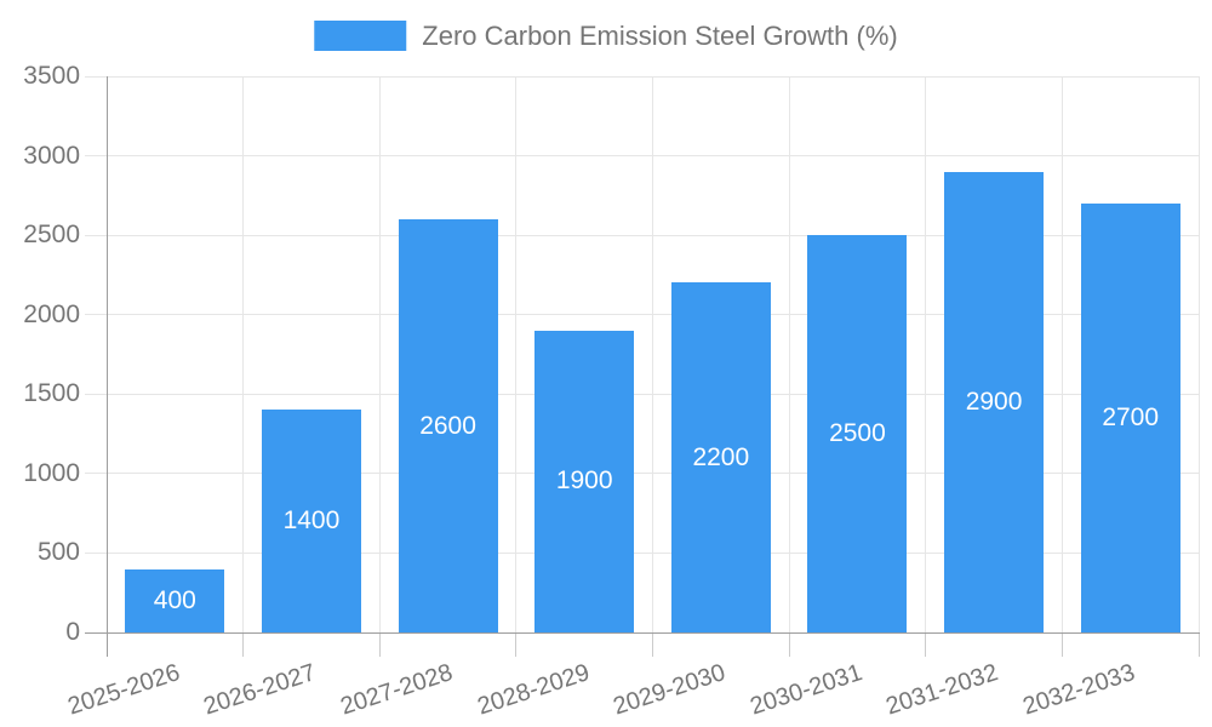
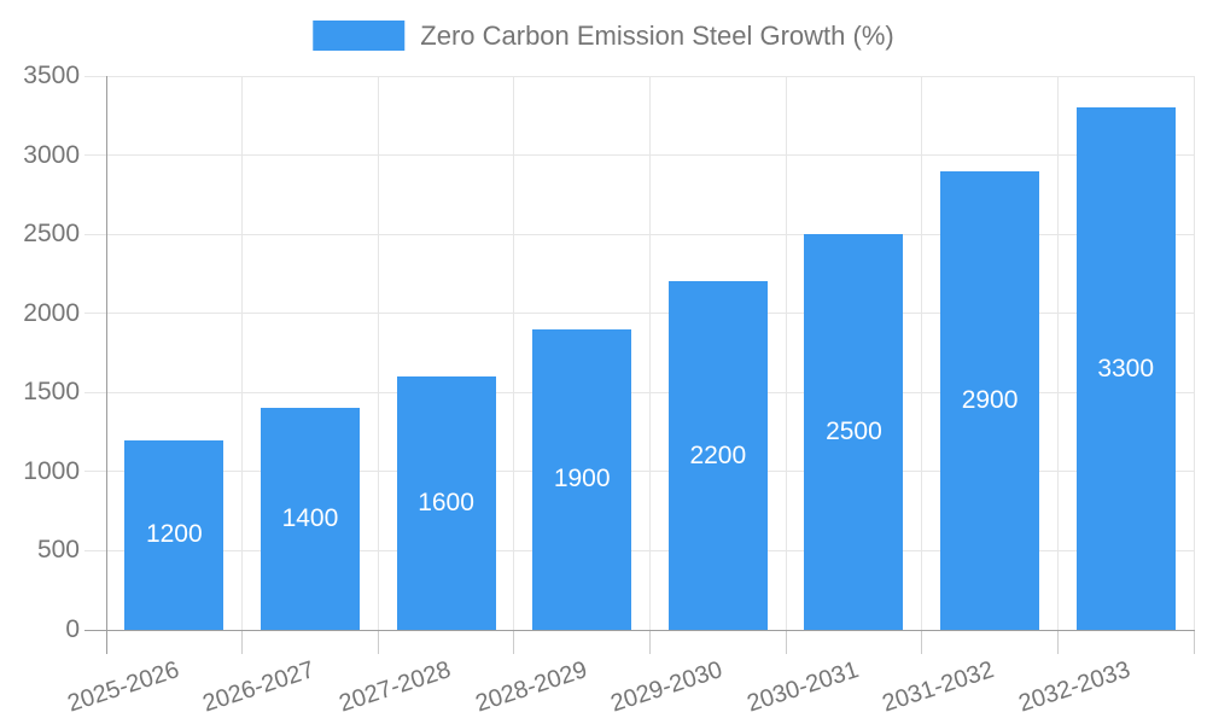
2025-2026: 400 -> 1200
2027-2028: 2600 -> 1600
2032-2033: 2700 -> 3300
